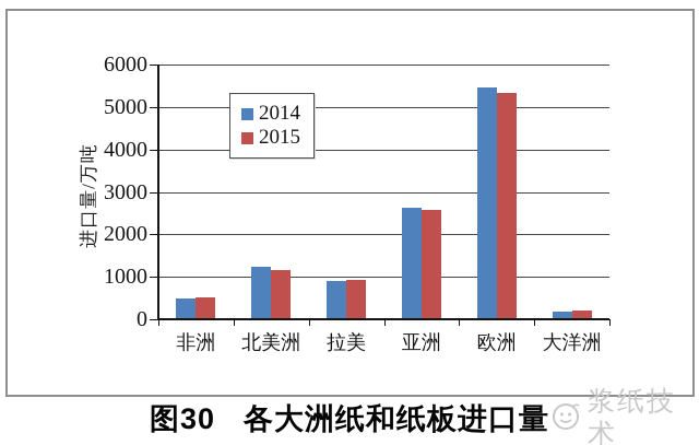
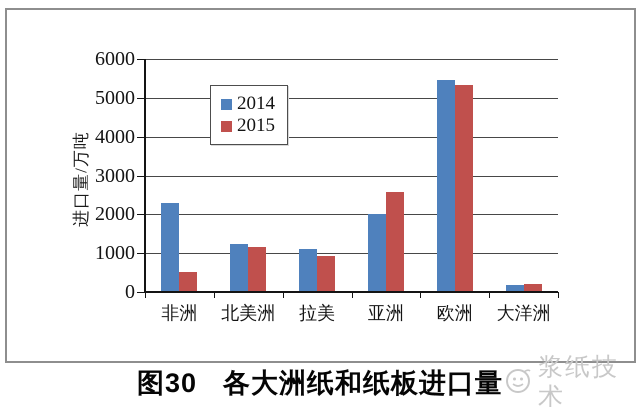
2014/非洲: 500 -> 2300
2014/拉美: 900 -> 1100
2014/亚洲: 2600 -> 2000
